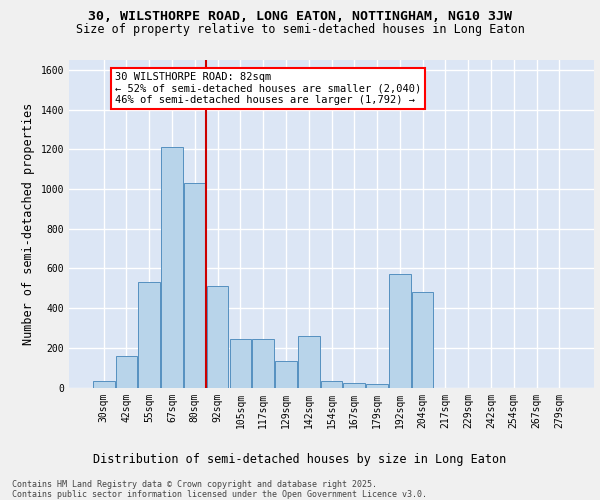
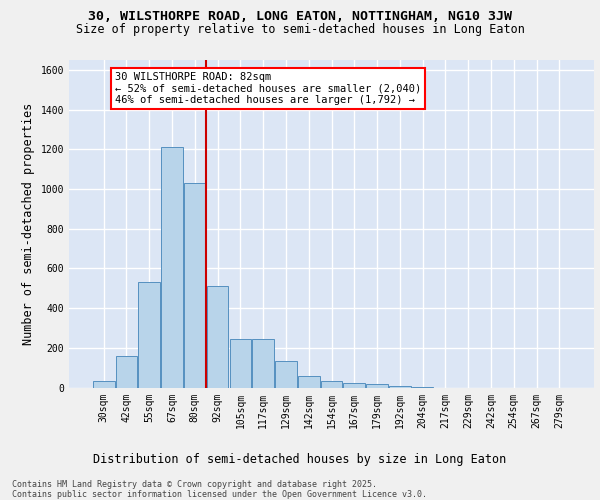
142sqm: 260 -> 60
192sqm: 570 -> 10
204sqm: 480 -> 0
